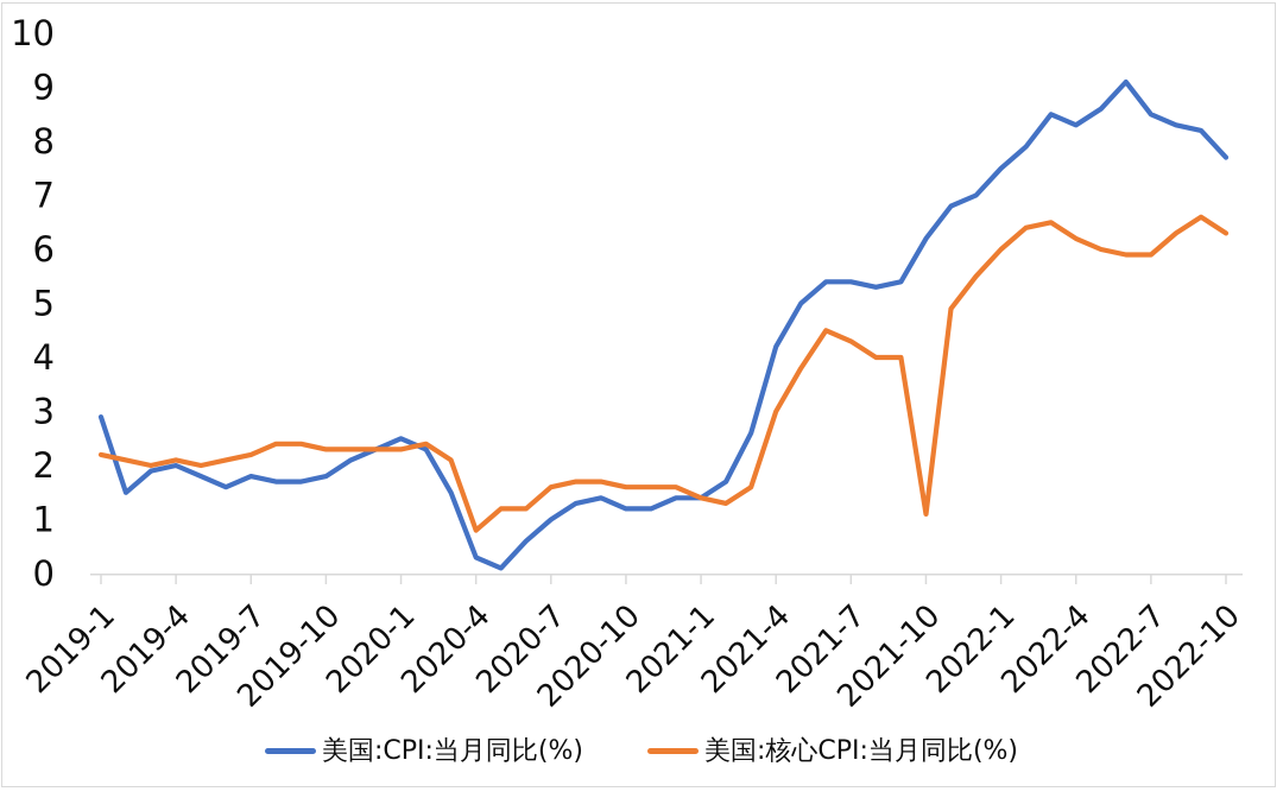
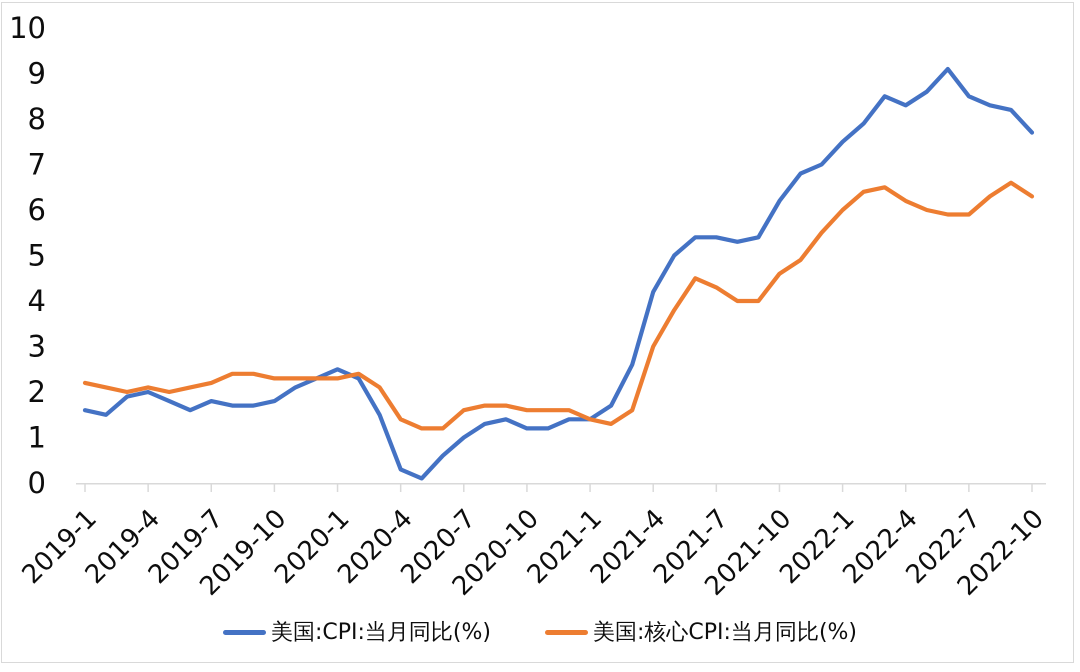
美国:CPI:当月同比(%)/2019-1: 2.9 -> 1.6
美国:核心CPI:当月同比(%)/2020-4: 0.8 -> 1.4
美国:核心CPI:当月同比(%)/2021-10: 1.1 -> 4.6
